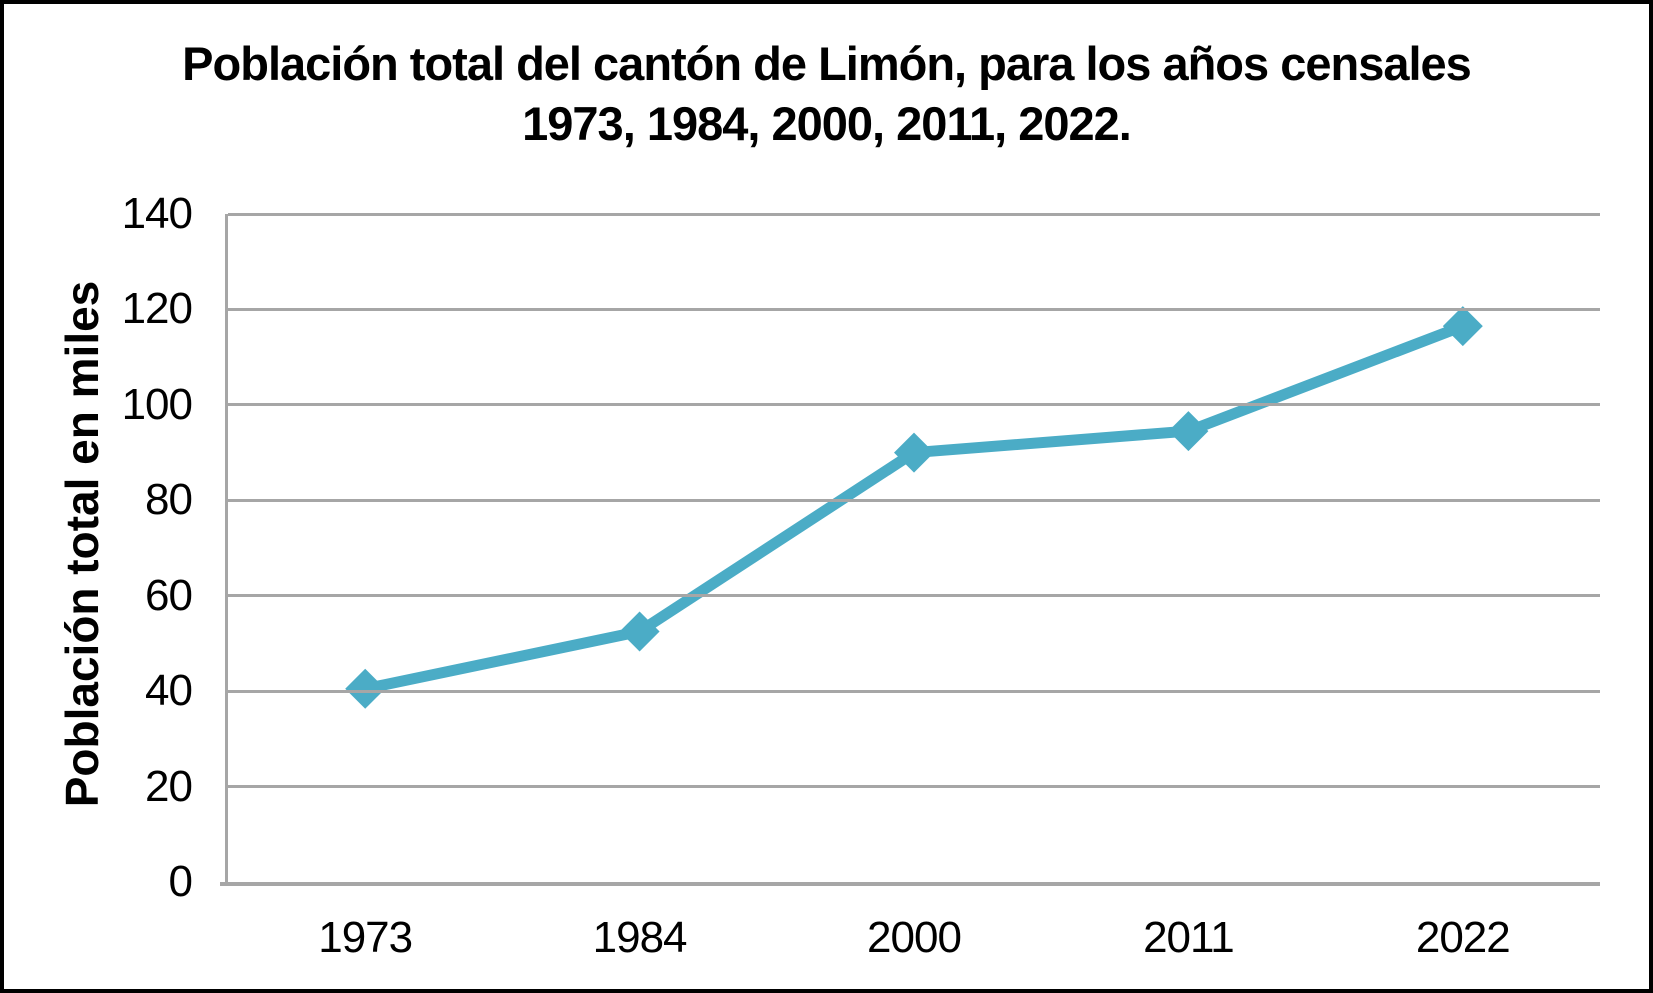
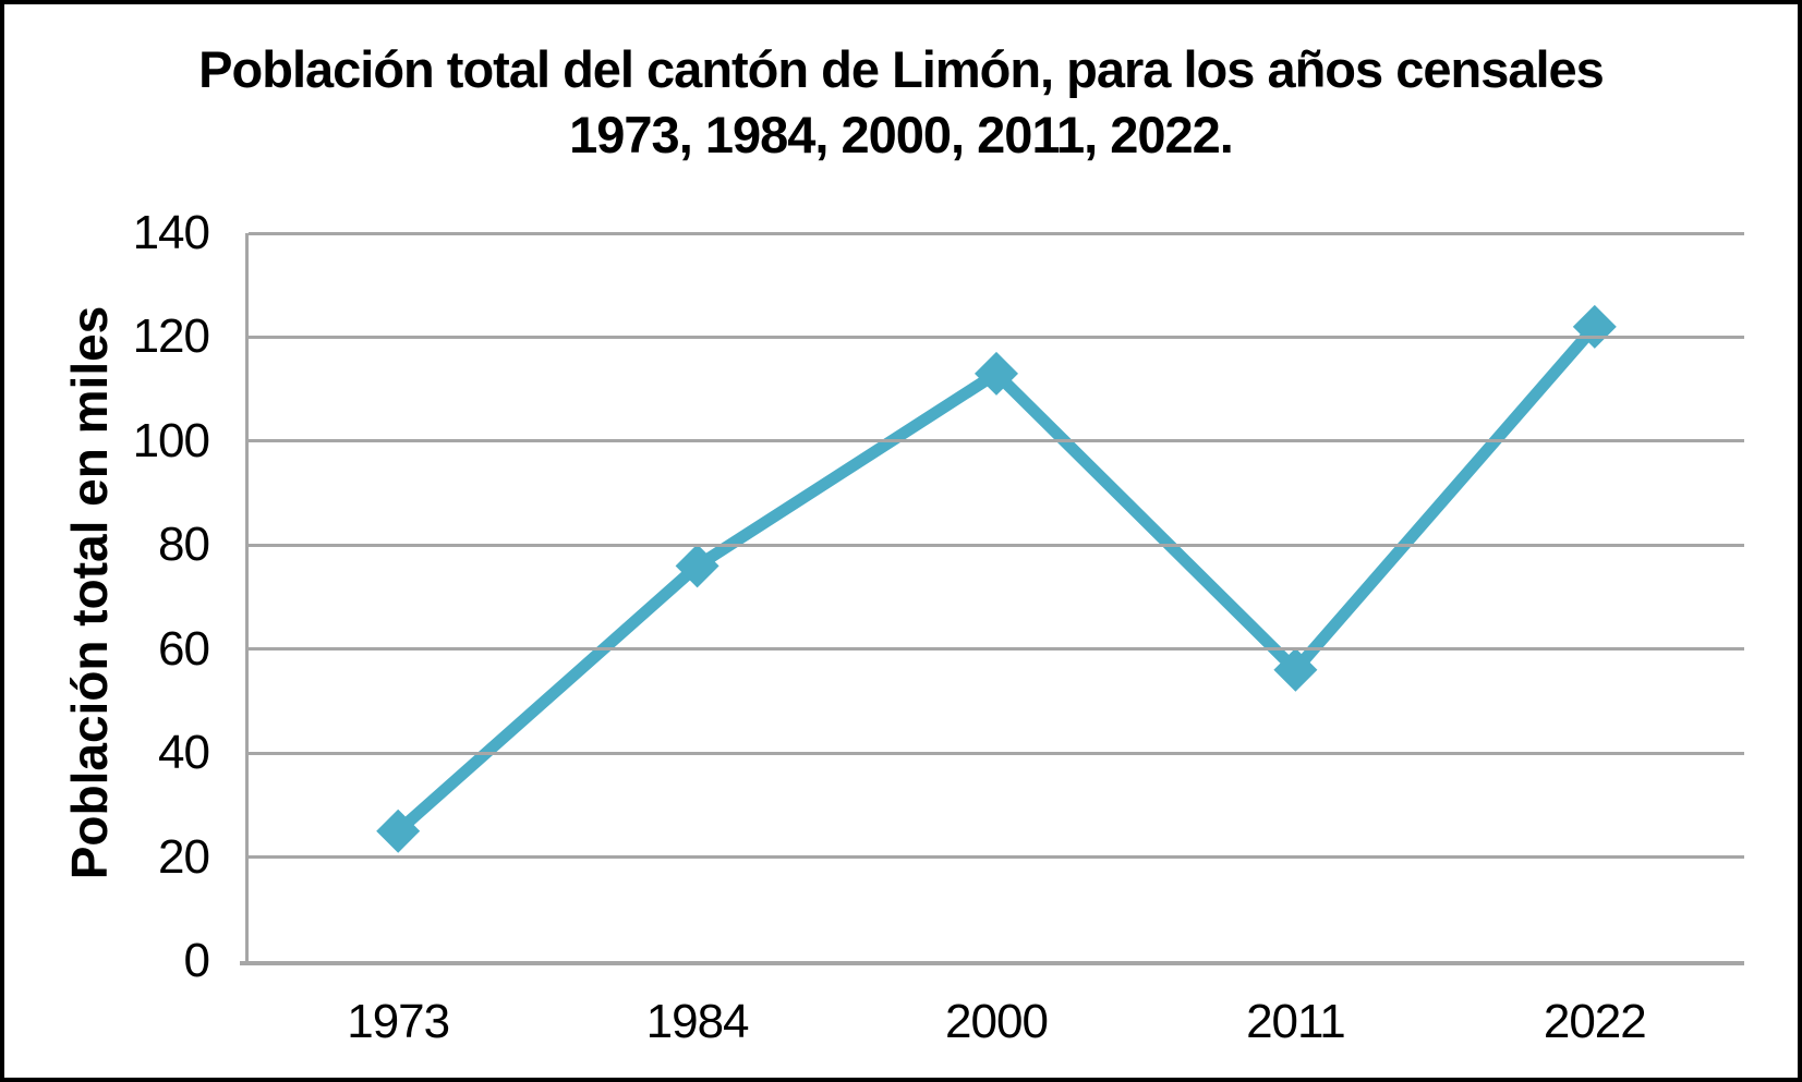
1973: 40 -> 25
1984: 52 -> 76
2000: 90 -> 113
2011: 94 -> 56
2022: 116 -> 122
